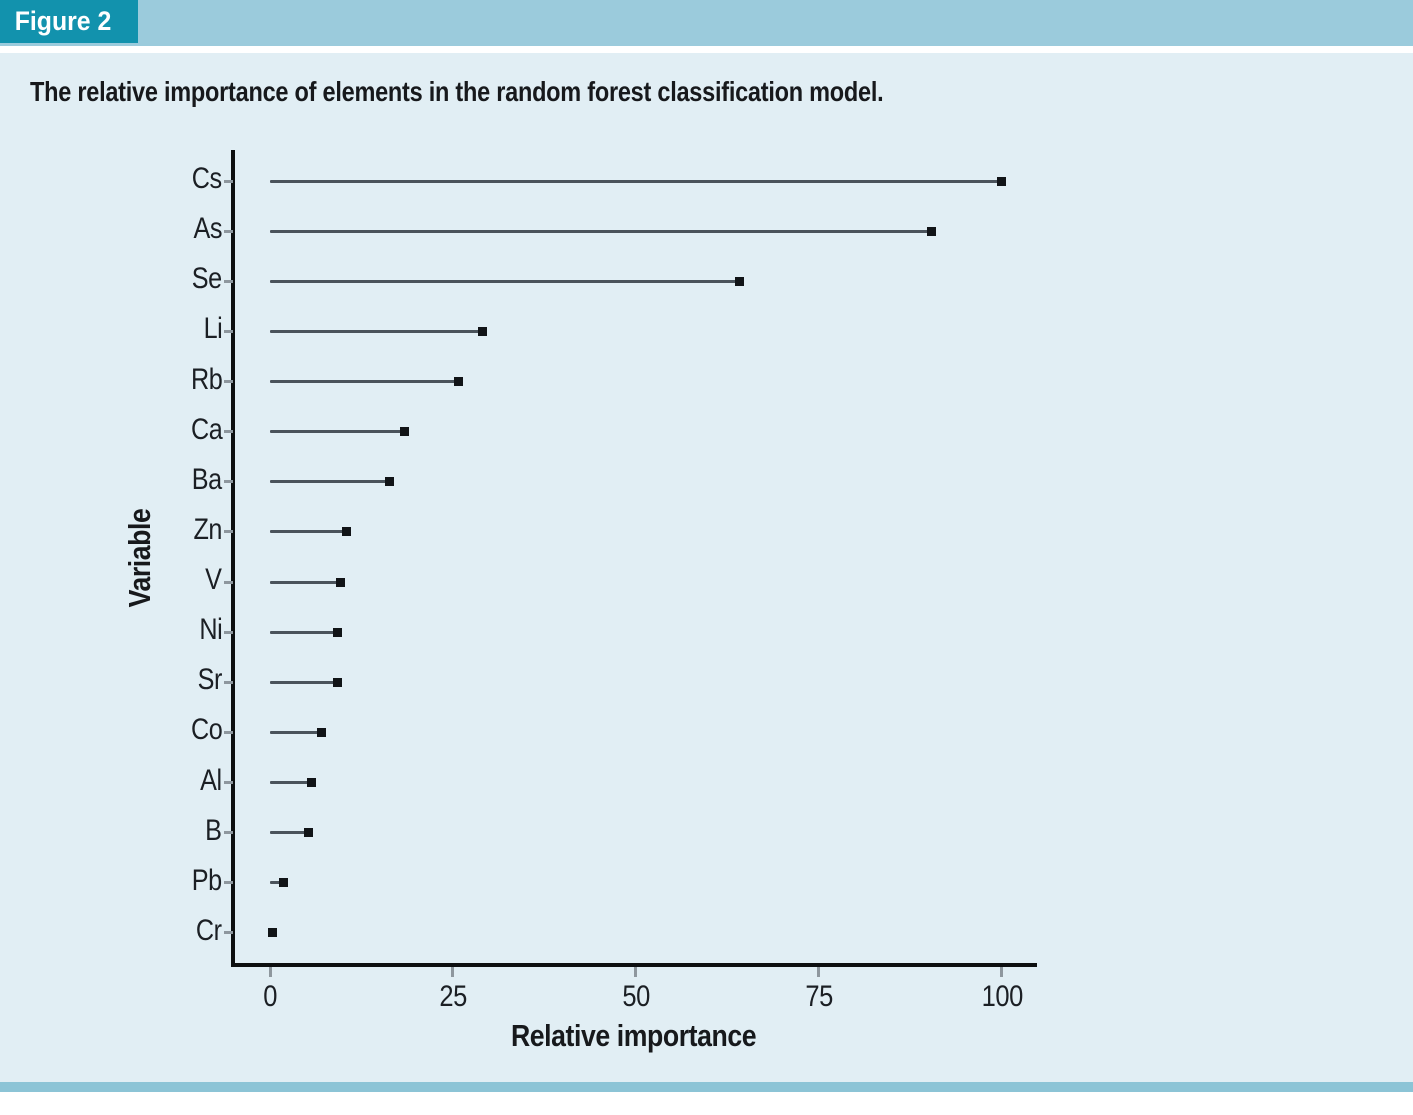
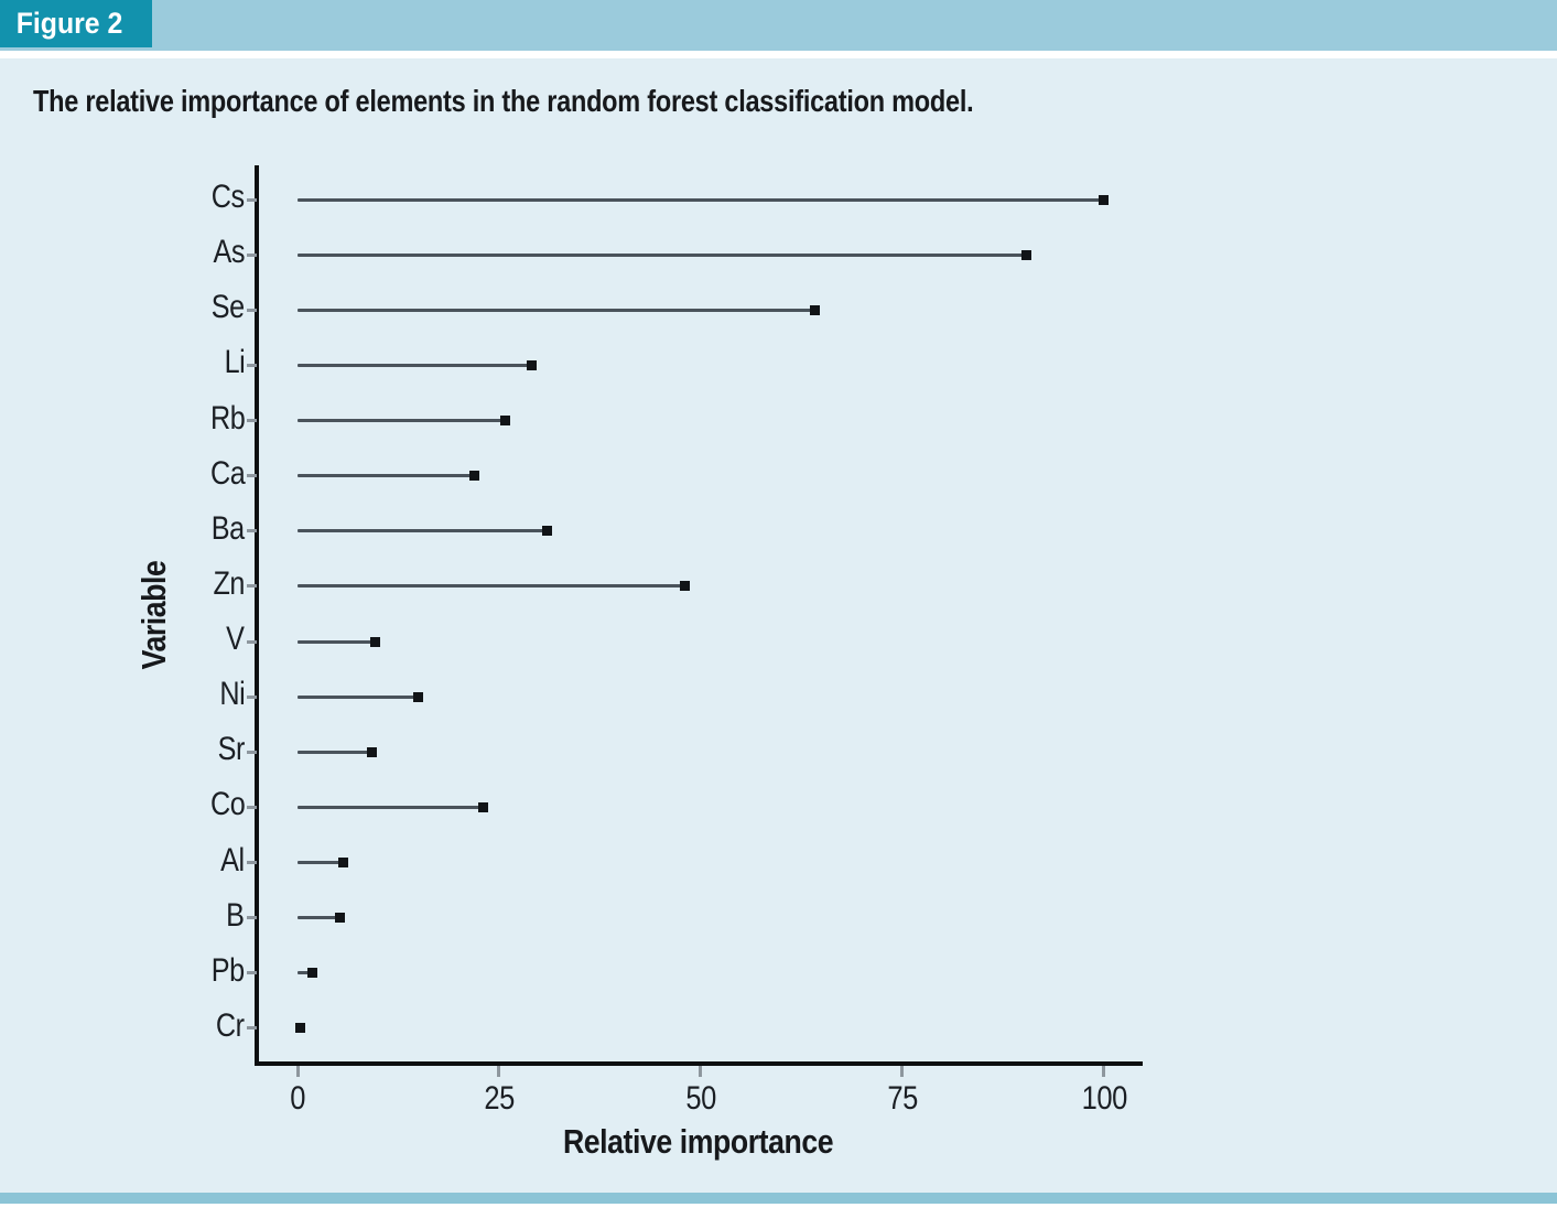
Ca: 18 -> 22
Ba: 16 -> 31
Zn: 10 -> 48
Ni: 9 -> 15
Co: 7 -> 23
